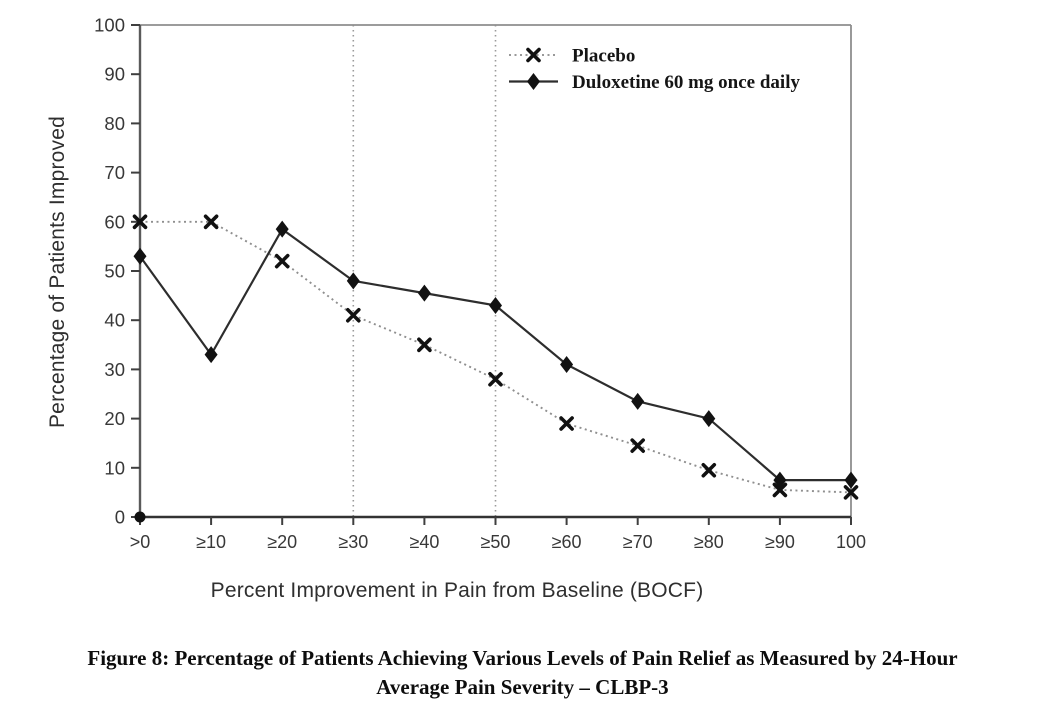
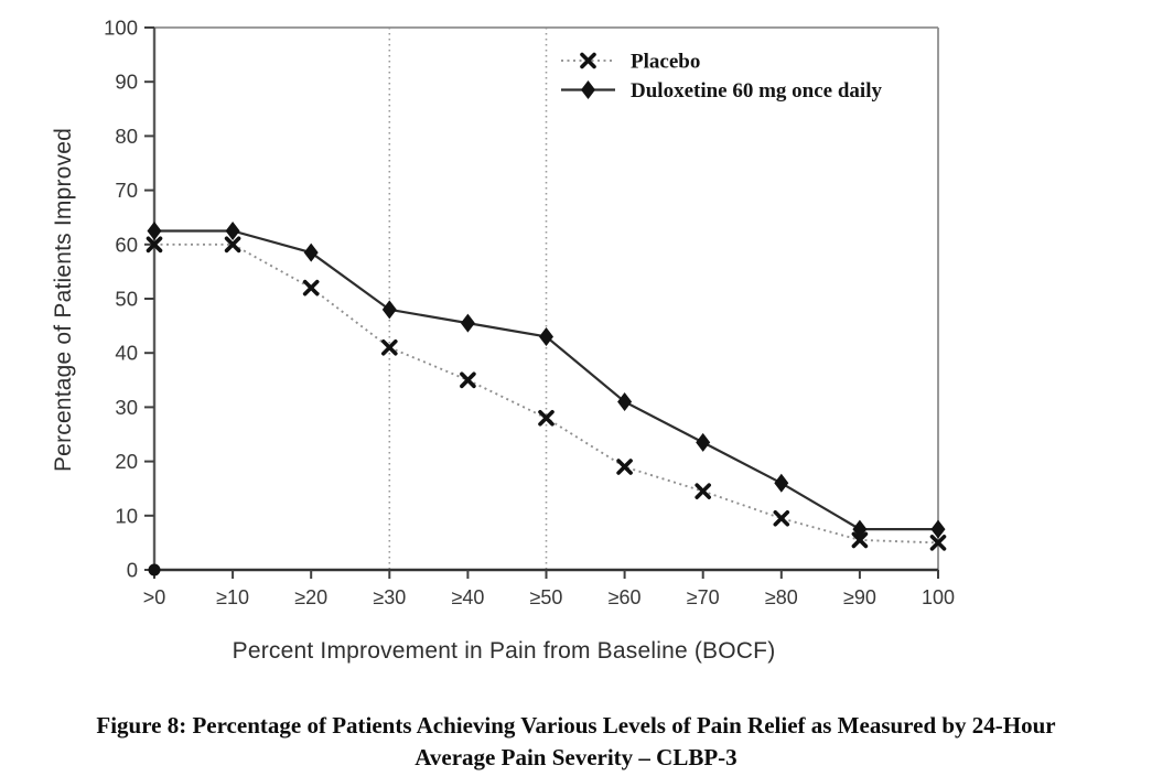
Duloxetine 60 mg once daily/>0: 53 -> 62
Duloxetine 60 mg once daily/≥10: 33 -> 62
Duloxetine 60 mg once daily/≥80: 20 -> 16
